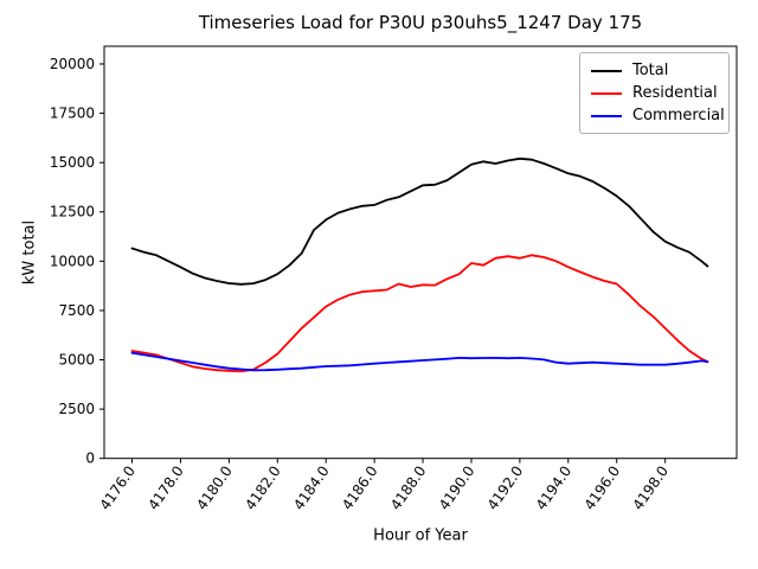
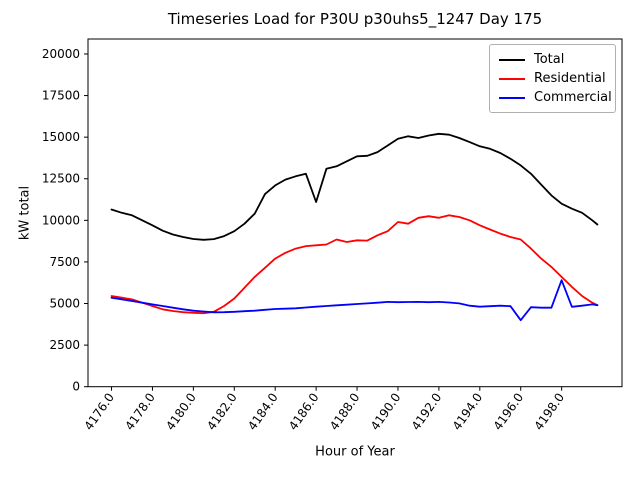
Total/4186.0: 12800 -> 11100
Commercial/4196.0: 4800 -> 4000
Commercial/4198.0: 4800 -> 6400
